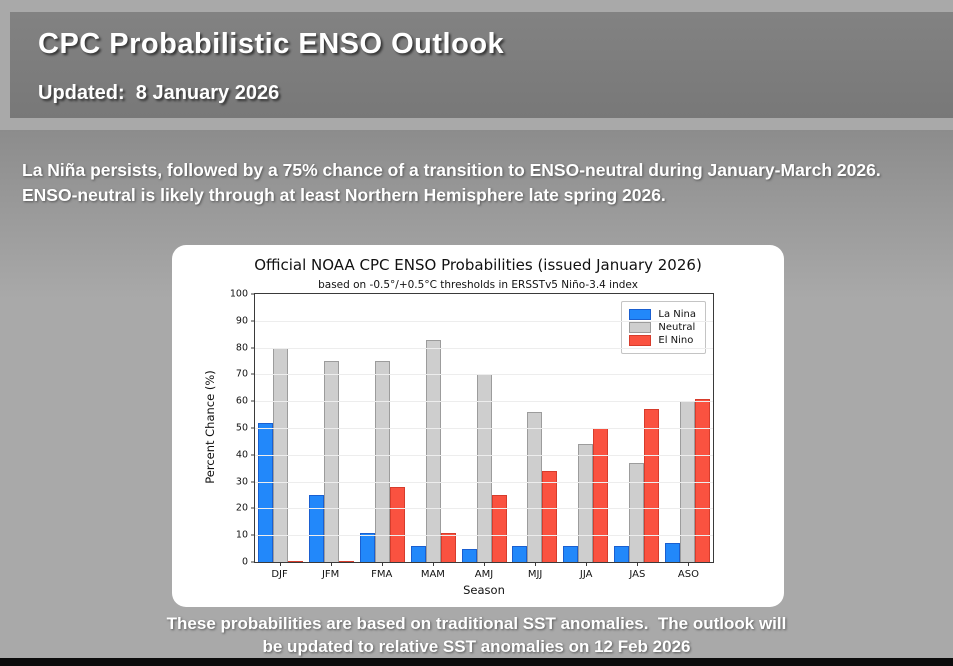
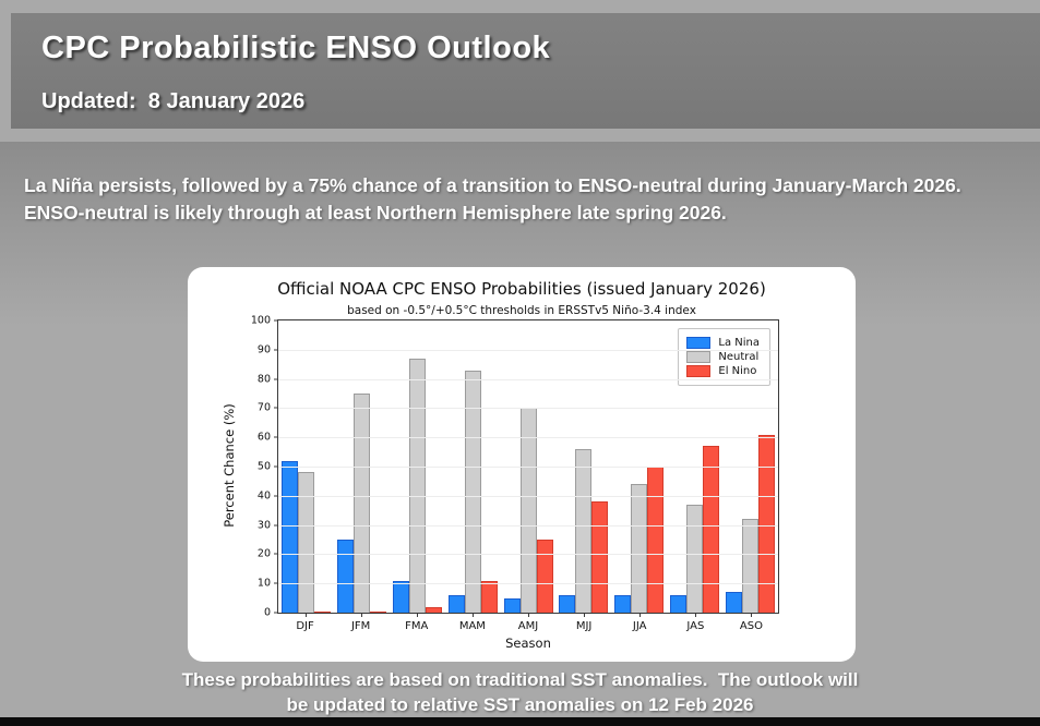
Neutral/DJF: 80 -> 48
Neutral/FMA: 75 -> 87
El Nino/FMA: 28 -> 2
El Nino/MJJ: 34 -> 38
Neutral/ASO: 60 -> 32
